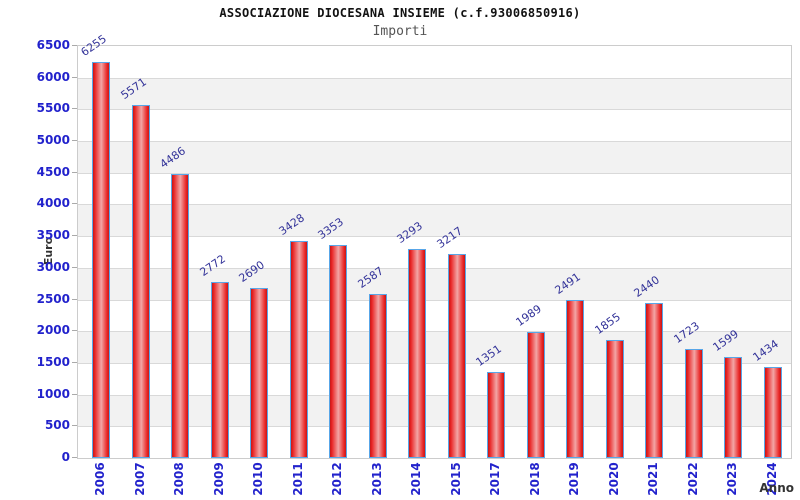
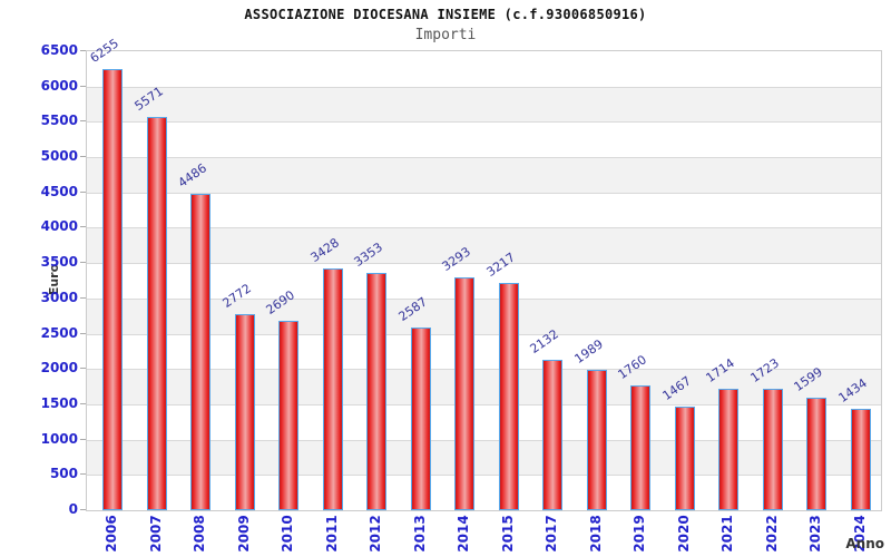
2017: 1351 -> 2132
2019: 2491 -> 1760
2020: 1855 -> 1467
2021: 2440 -> 1714
